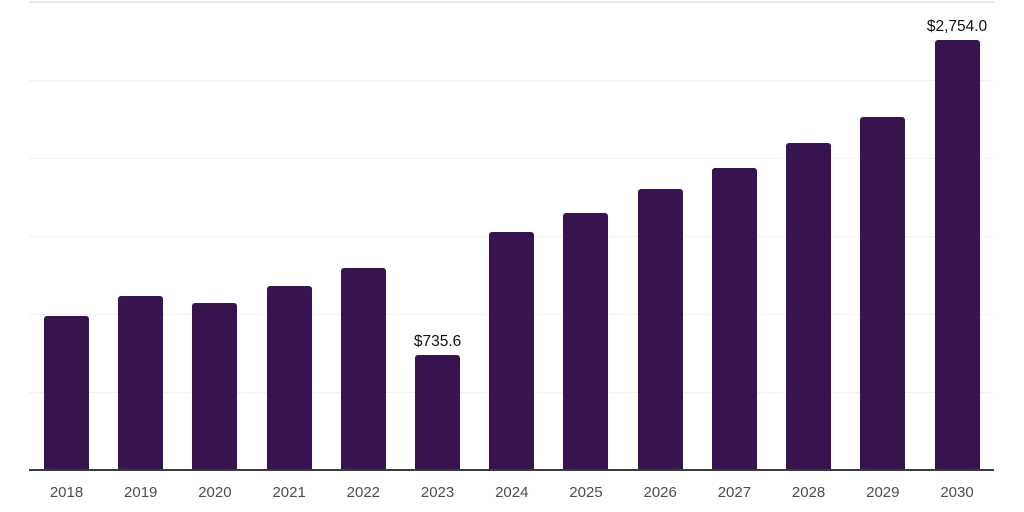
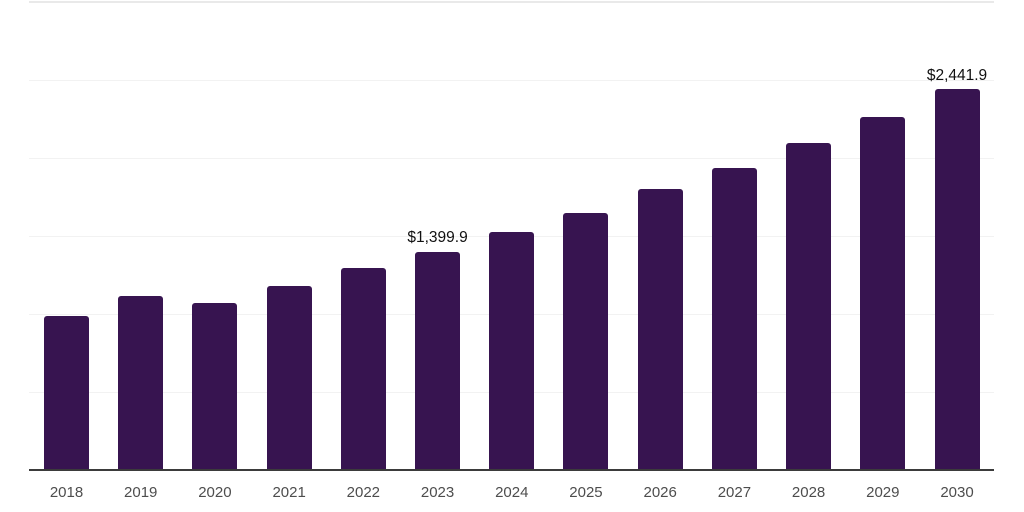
2023: $735.6 -> $1,399.9
2030: $2,754.0 -> $2,441.9
